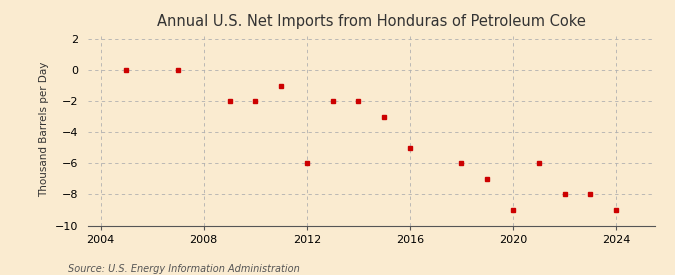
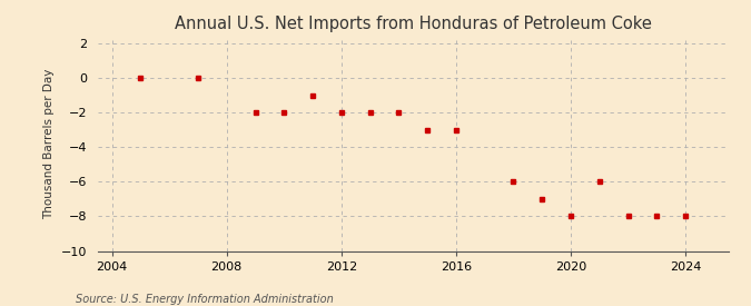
2012: -6 -> -2
2016: -5 -> -3
2020: -9 -> -8
2024: -9 -> -8
